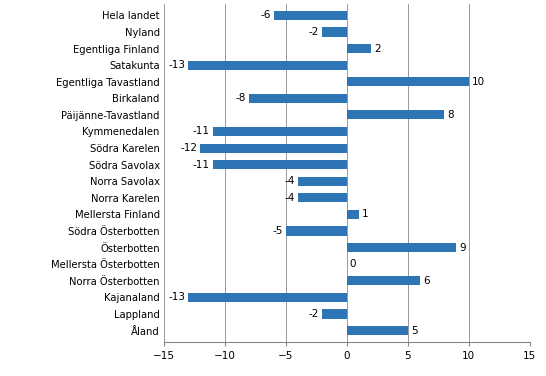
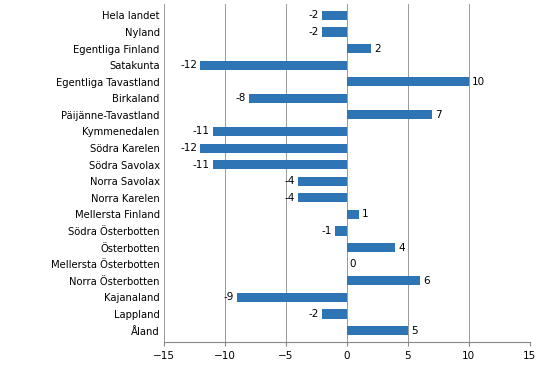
Hela landet: -6 -> -2
Satakunta: -13 -> -12
Päijänne-Tavastland: 8 -> 7
Södra Österbotten: -5 -> -1
Österbotten: 9 -> 4
Kajanaland: -13 -> -9
